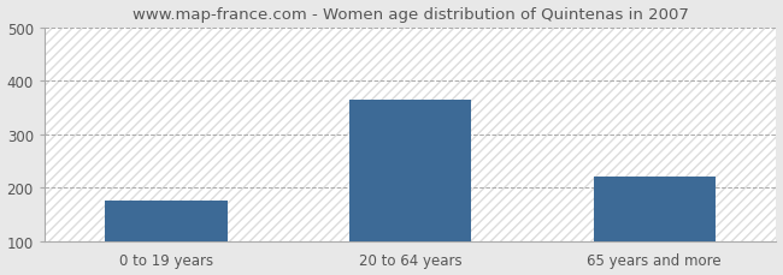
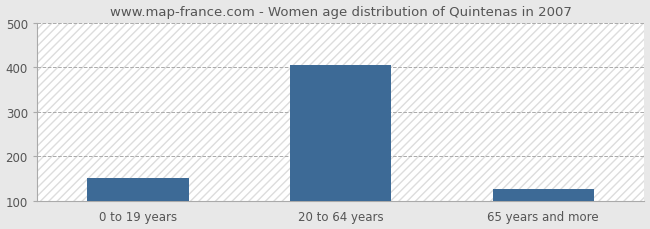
0 to 19 years: 175 -> 152
20 to 64 years: 365 -> 406
65 years and more: 220 -> 127
